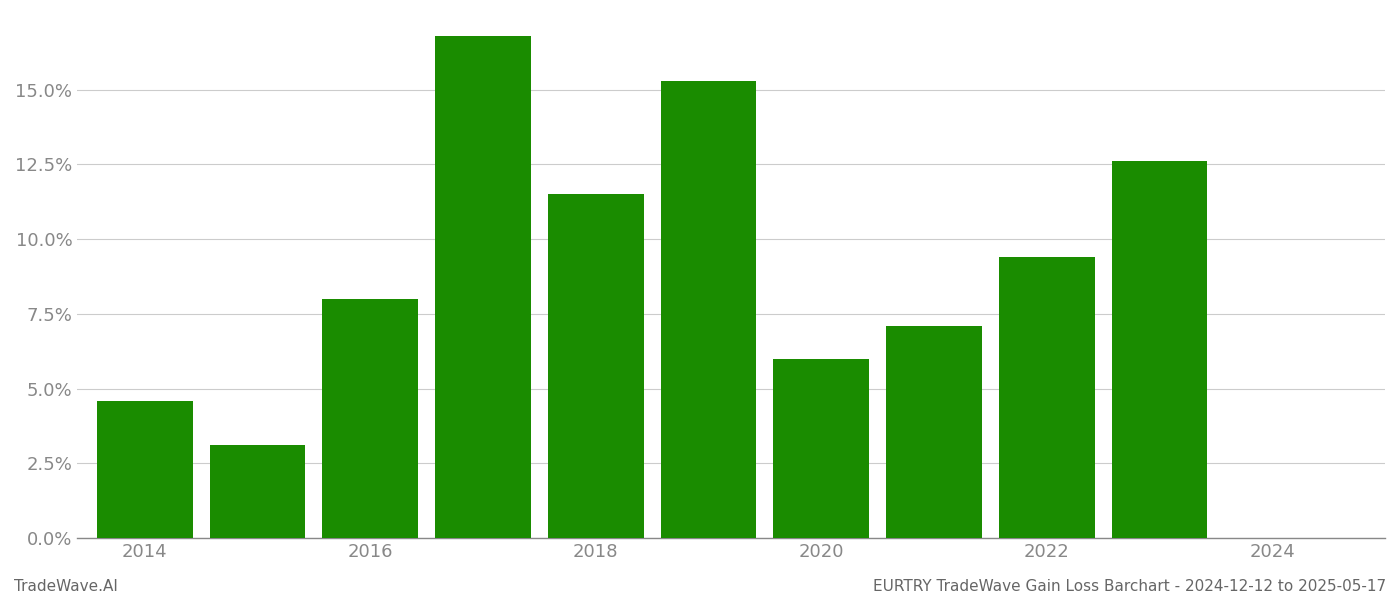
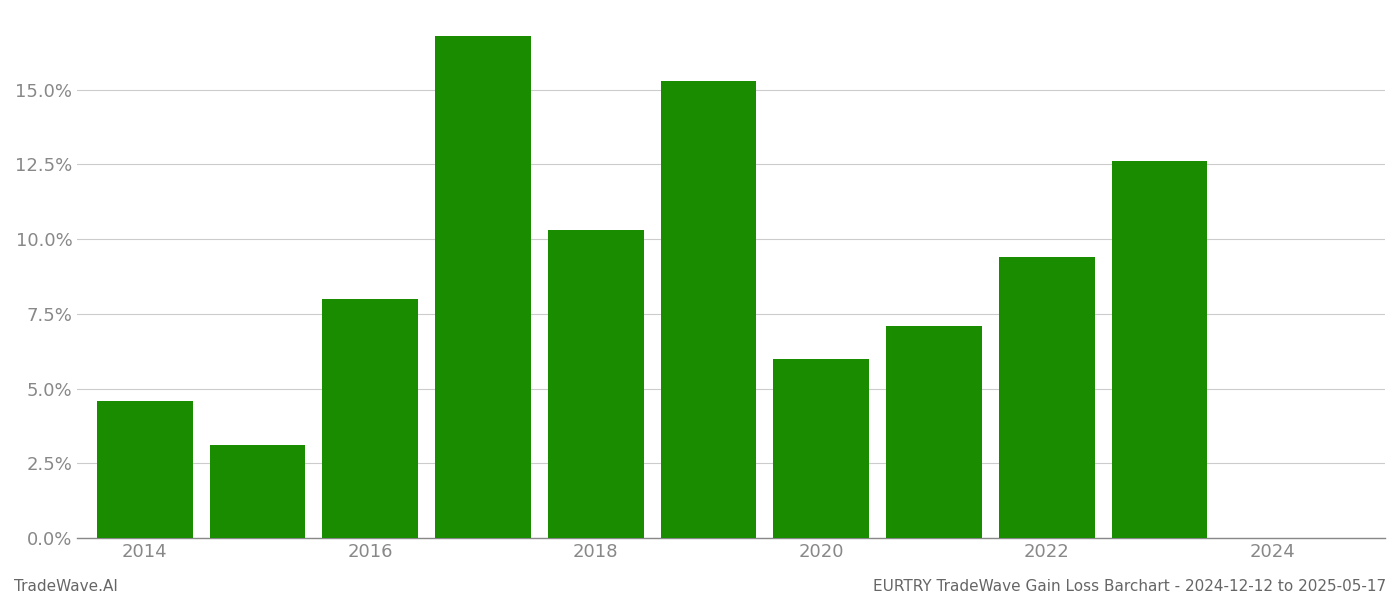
2018: 11.5% -> 10.3%
